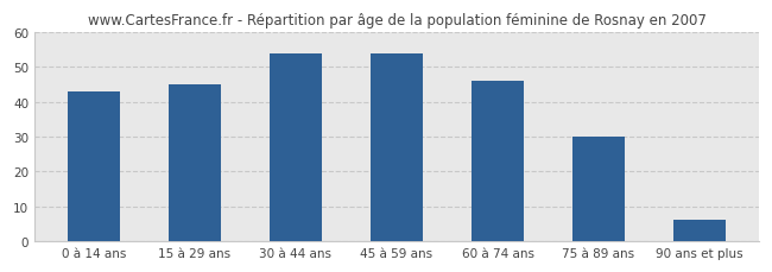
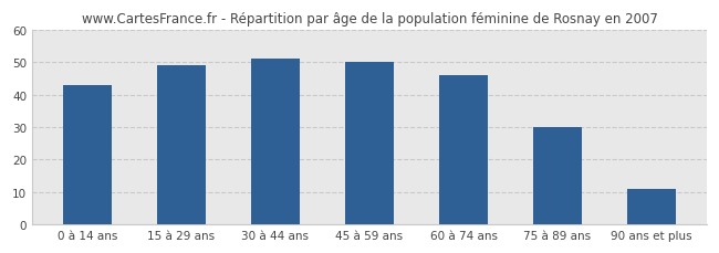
15 à 29 ans: 45 -> 49
30 à 44 ans: 54 -> 51
45 à 59 ans: 54 -> 50
90 ans et plus: 6 -> 11
